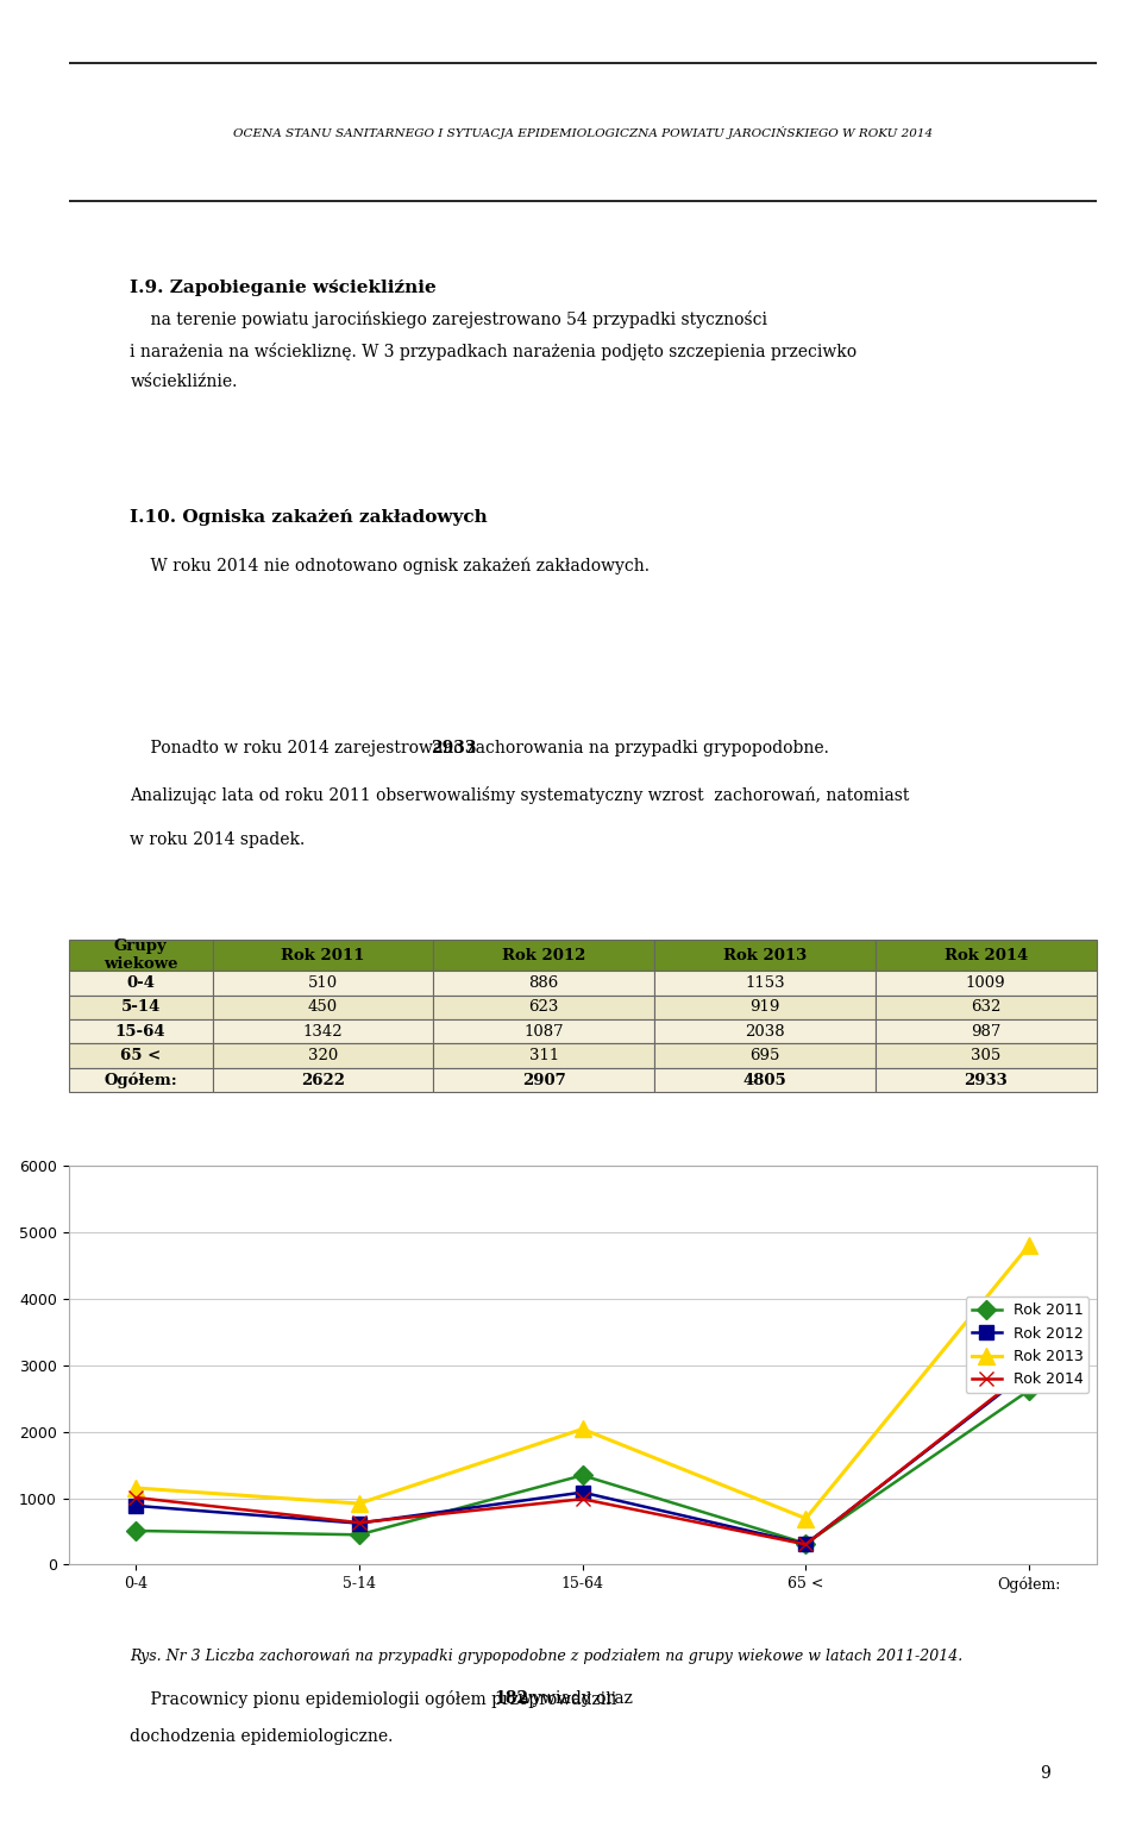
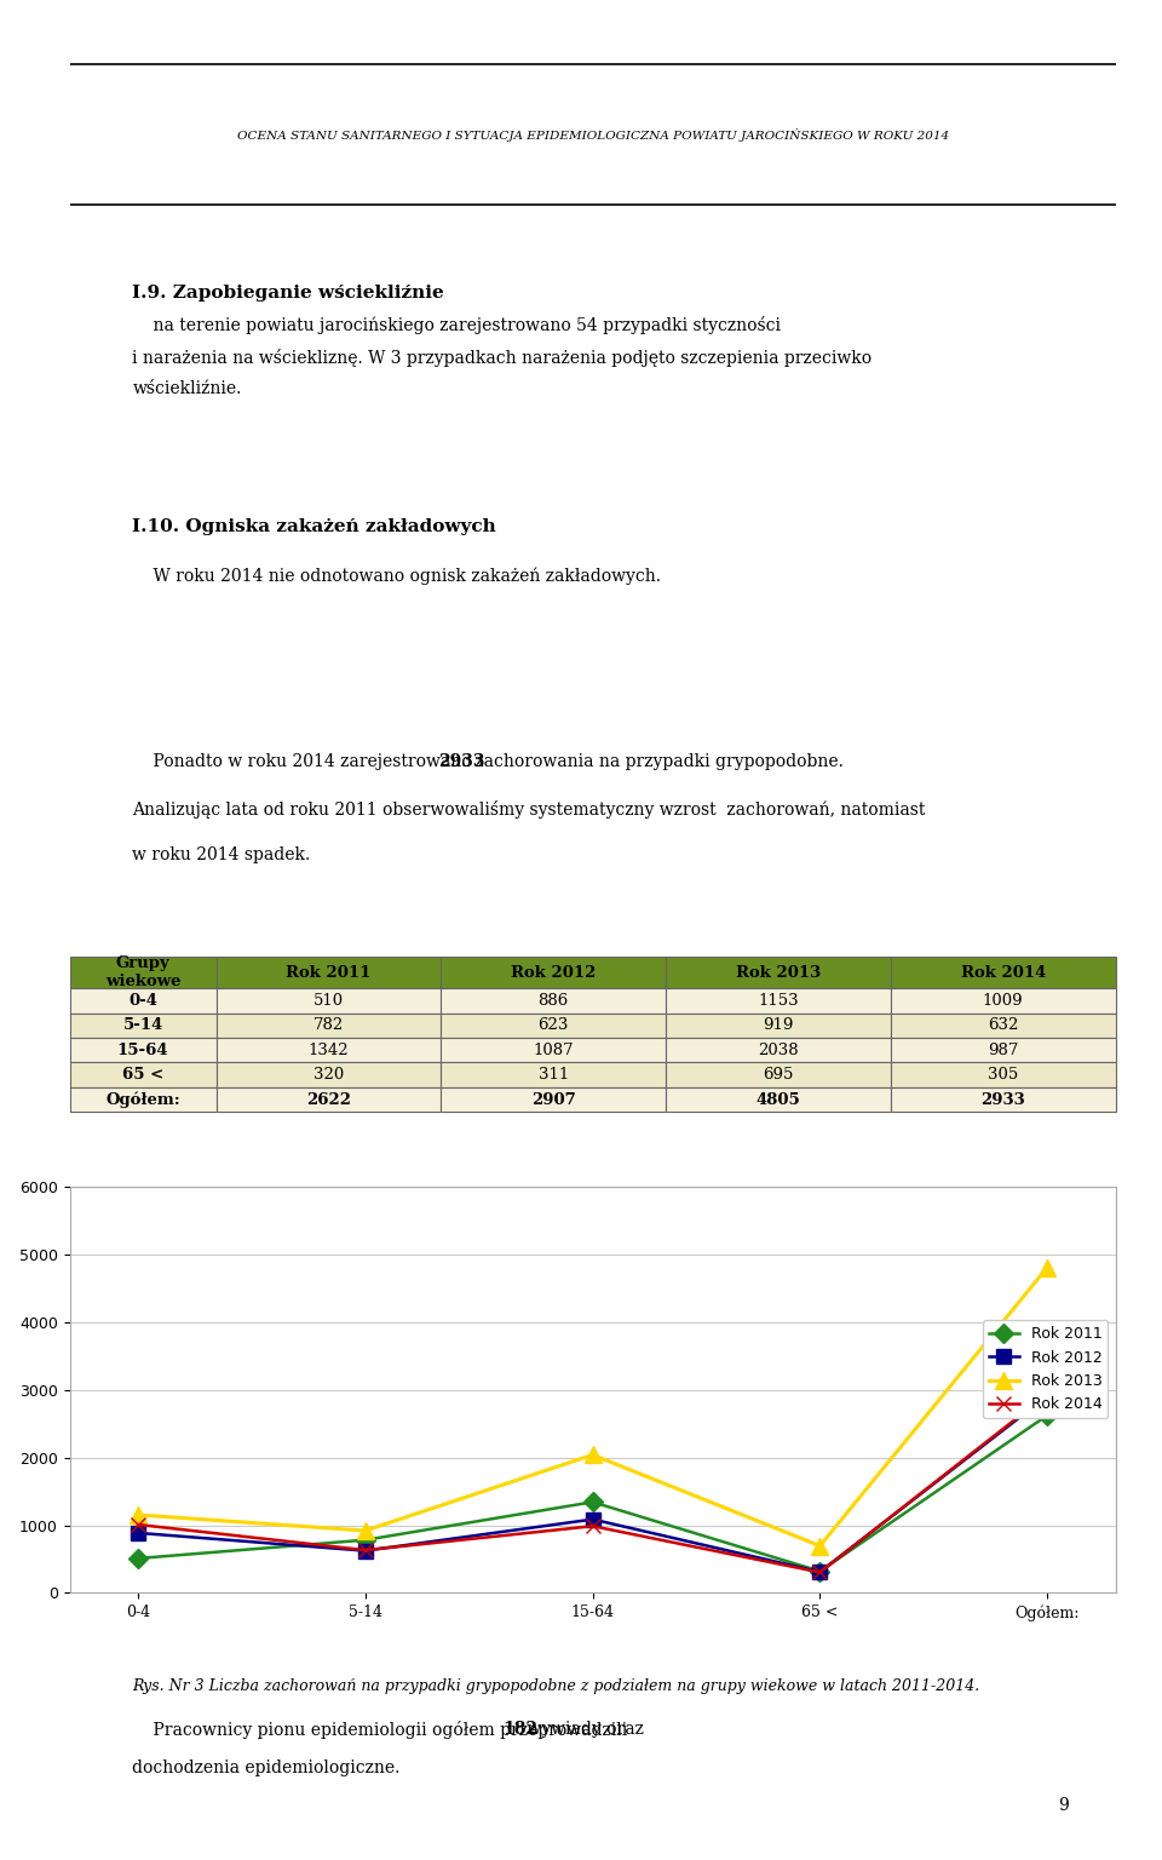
Rok 2011/5-14: 450 -> 782
